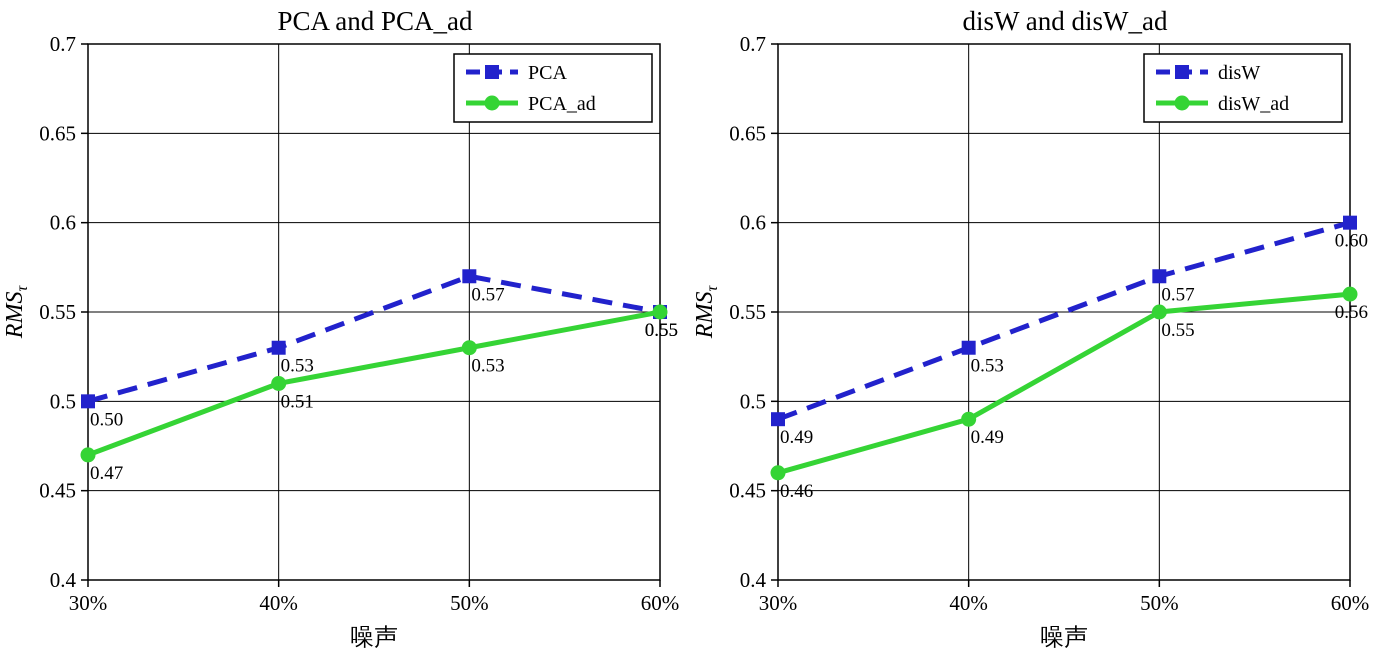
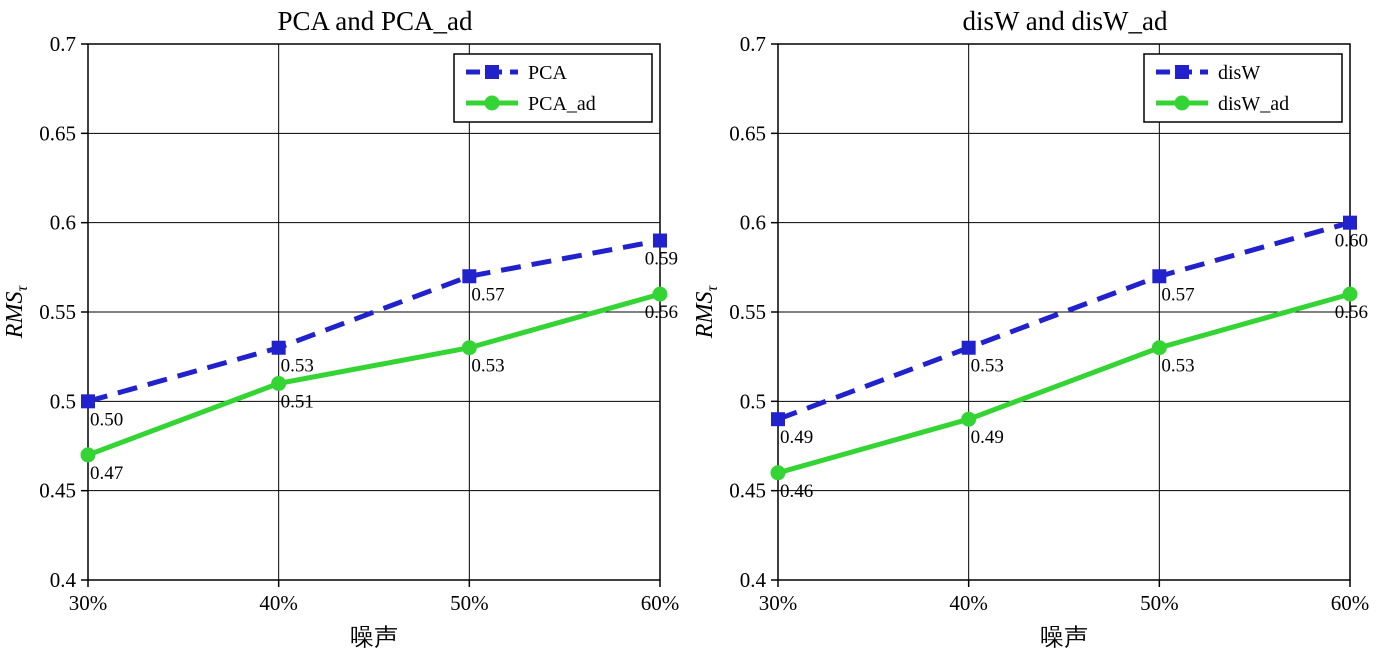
PCA and PCA_ad/PCA/60%: 0.55 -> 0.59
PCA and PCA_ad/PCA_ad/60%: 0.55 -> 0.56
disW and disW_ad/disW_ad/50%: 0.55 -> 0.53
